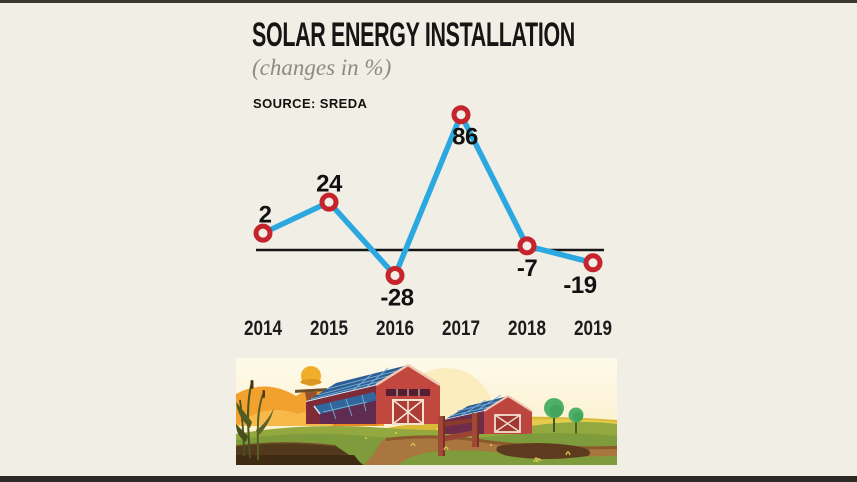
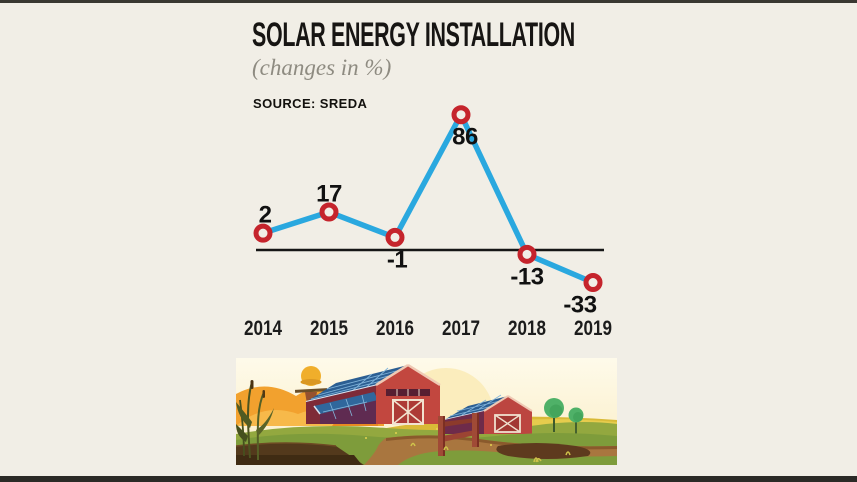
2015: 24 -> 17
2016: -28 -> -1
2018: -7 -> -13
2019: -19 -> -33
